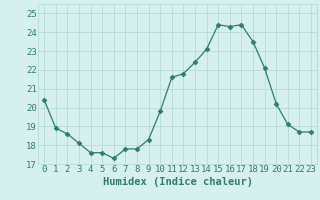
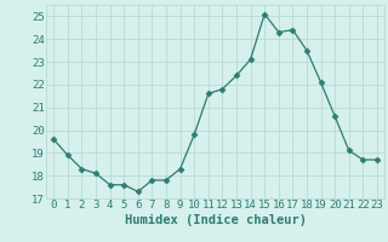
0: 20.4 -> 19.6
2: 18.6 -> 18.3
15: 24.4 -> 25.1
20: 20.2 -> 20.6
